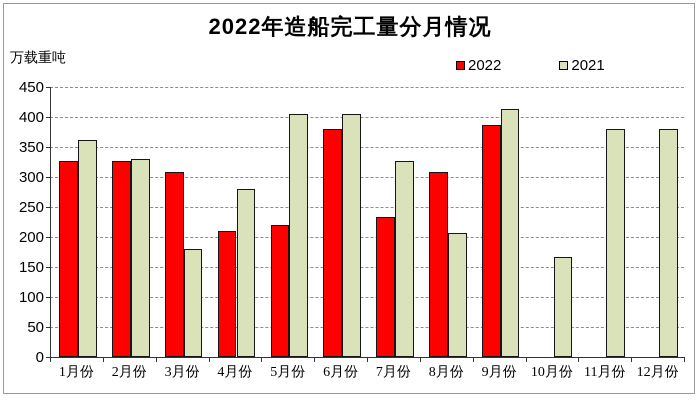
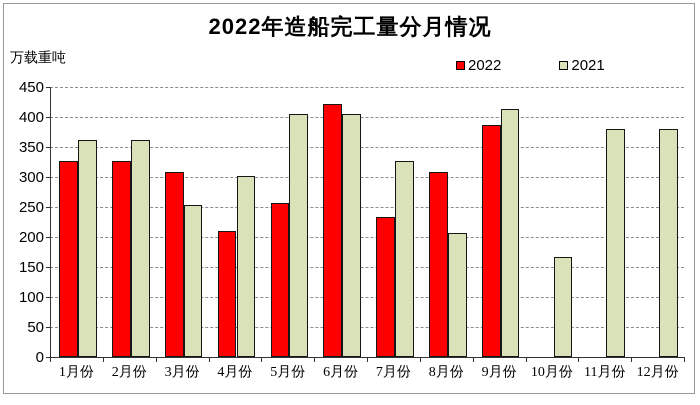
2021/2月份: 330 -> 360
2021/3月份: 180 -> 250
2021/4月份: 280 -> 300
2022/5月份: 220 -> 260
2022/6月份: 380 -> 420
